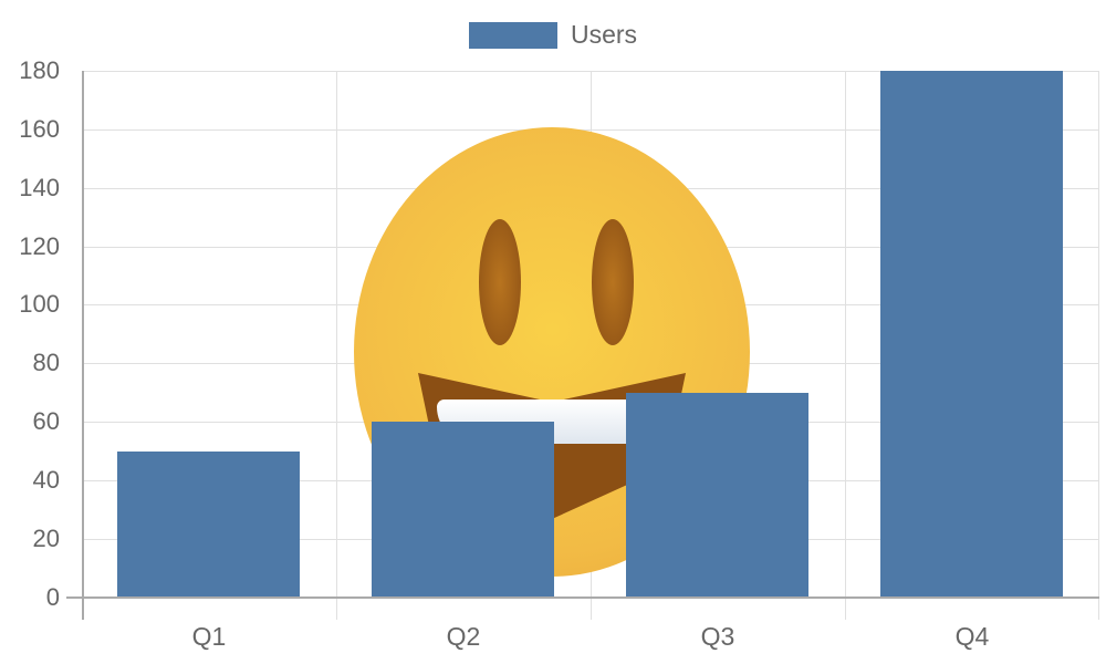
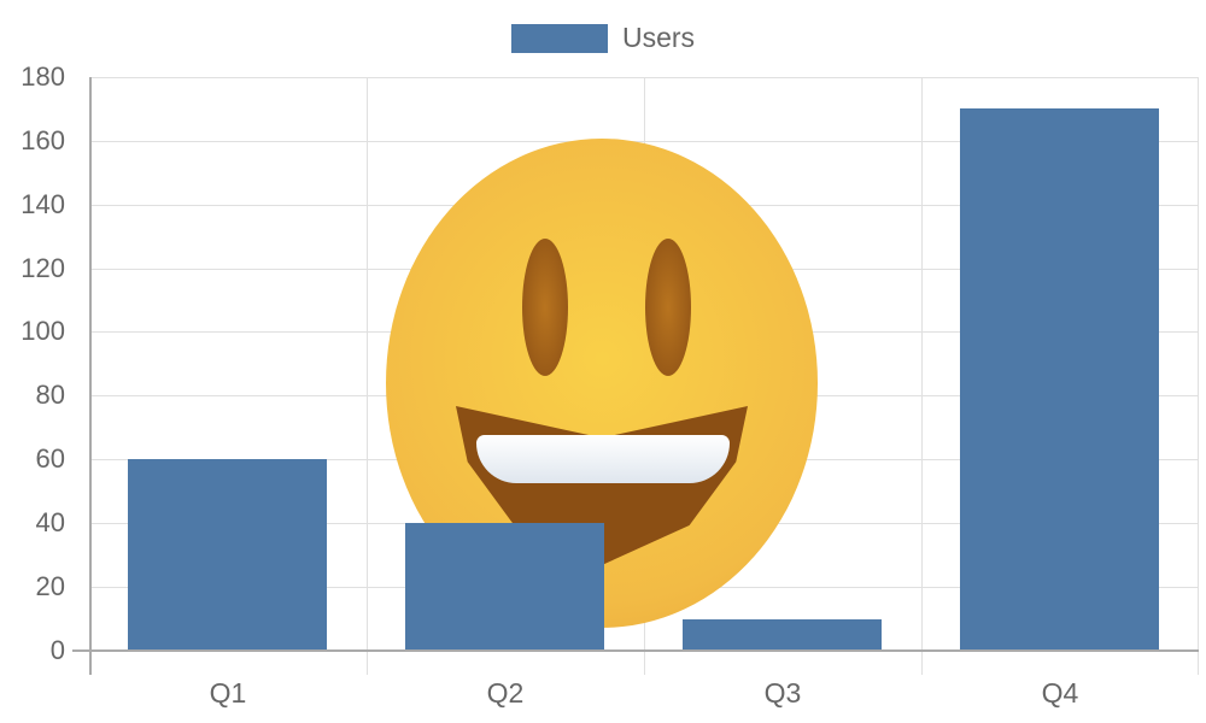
Q1: 50 -> 60
Q2: 60 -> 40
Q3: 70 -> 10
Q4: 180 -> 170
